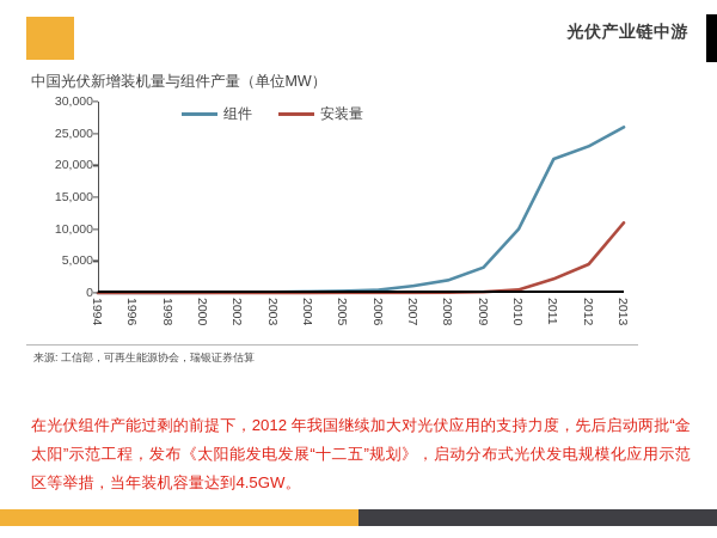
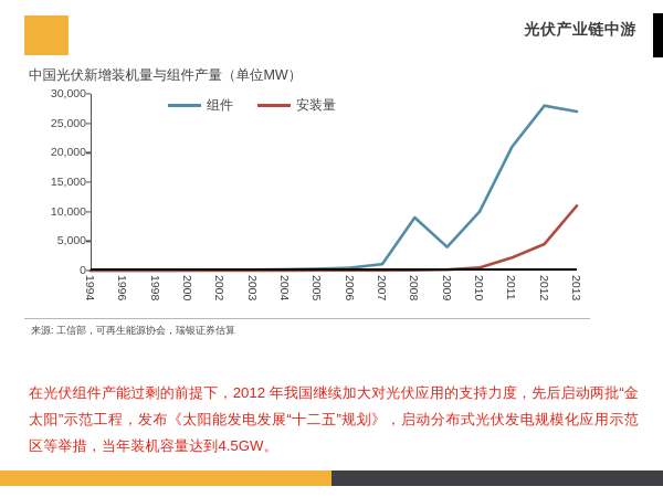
组件/2008: 2000 -> 9000
组件/2012: 23000 -> 28000
组件/2013: 26000 -> 27000
